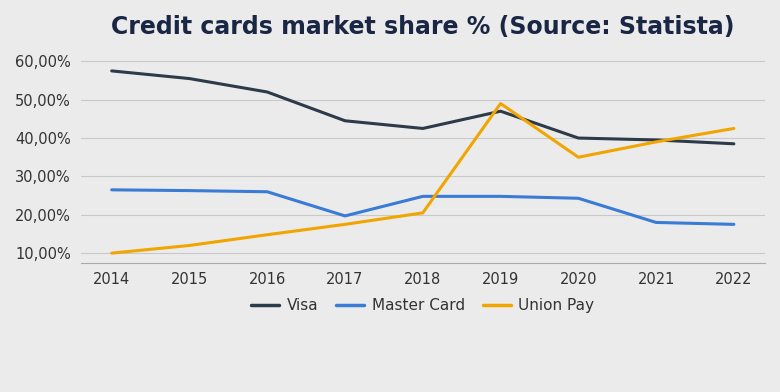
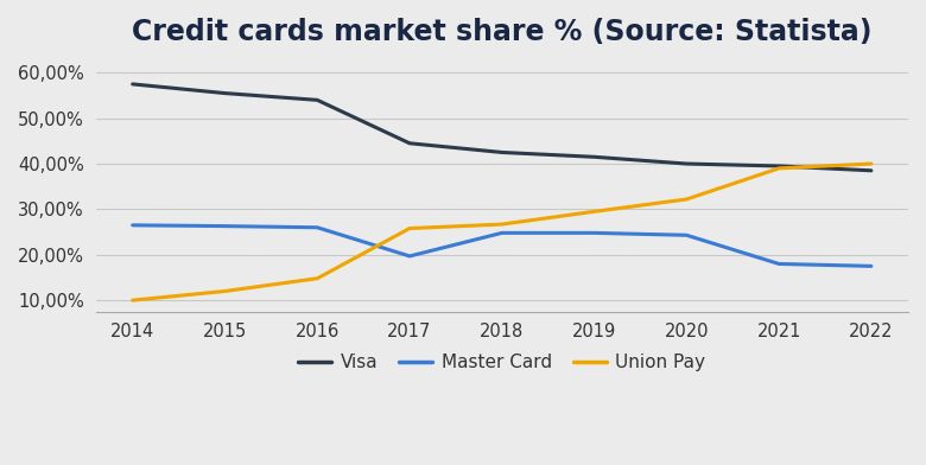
Visa/2016: 52,0% -> 54,0%
Union Pay/2017: 17,5% -> 25,8%
Union Pay/2018: 20,5% -> 26,7%
Visa/2019: 47,0% -> 41,5%
Union Pay/2019: 49,0% -> 29,5%
Union Pay/2020: 35,0% -> 32,2%
Union Pay/2022: 42,5% -> 40,0%
